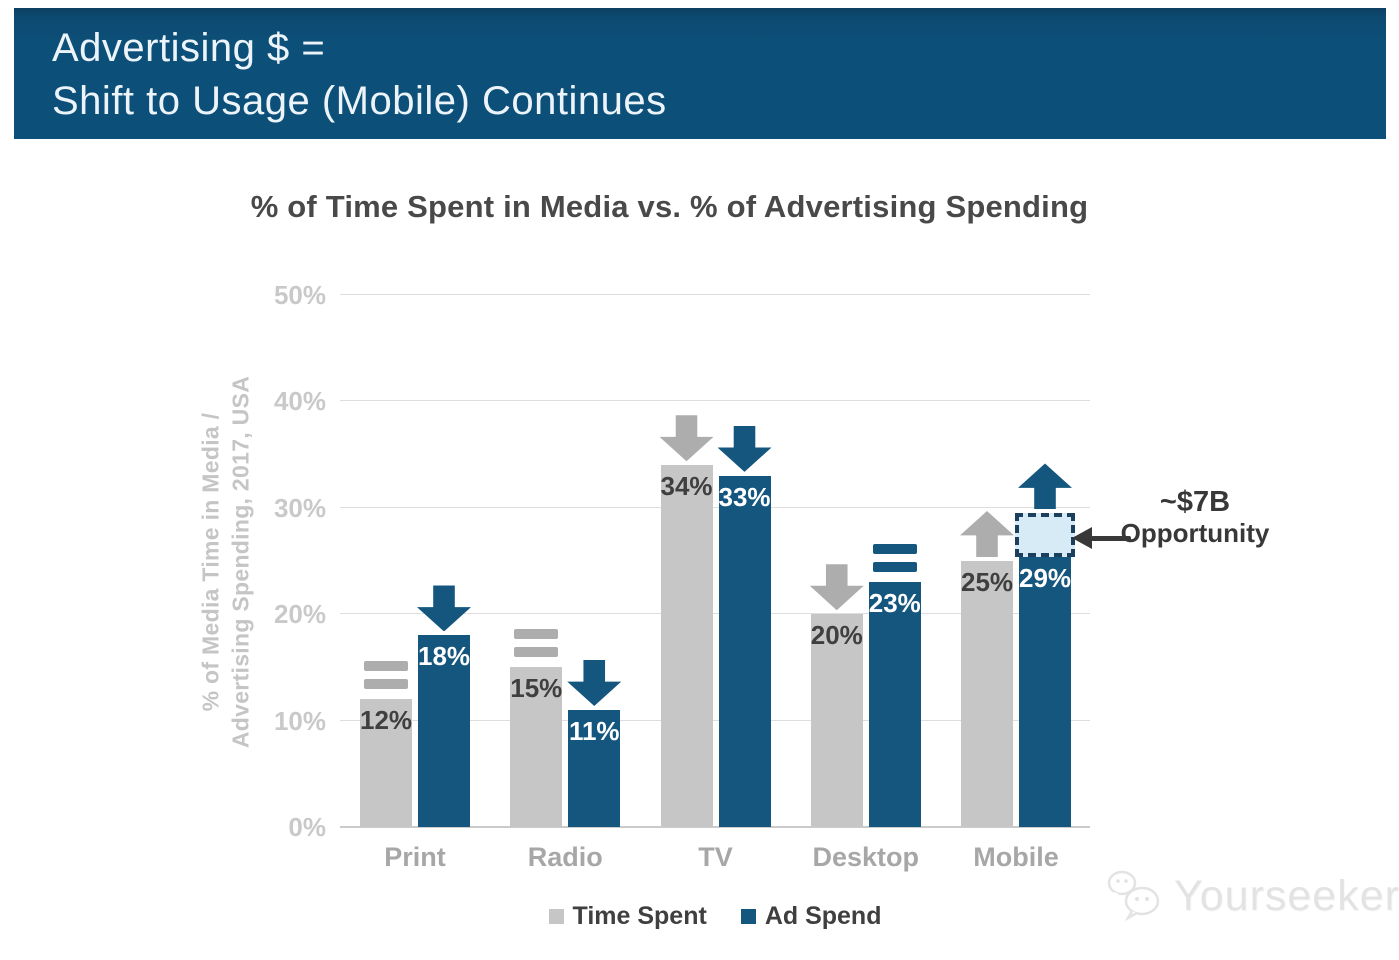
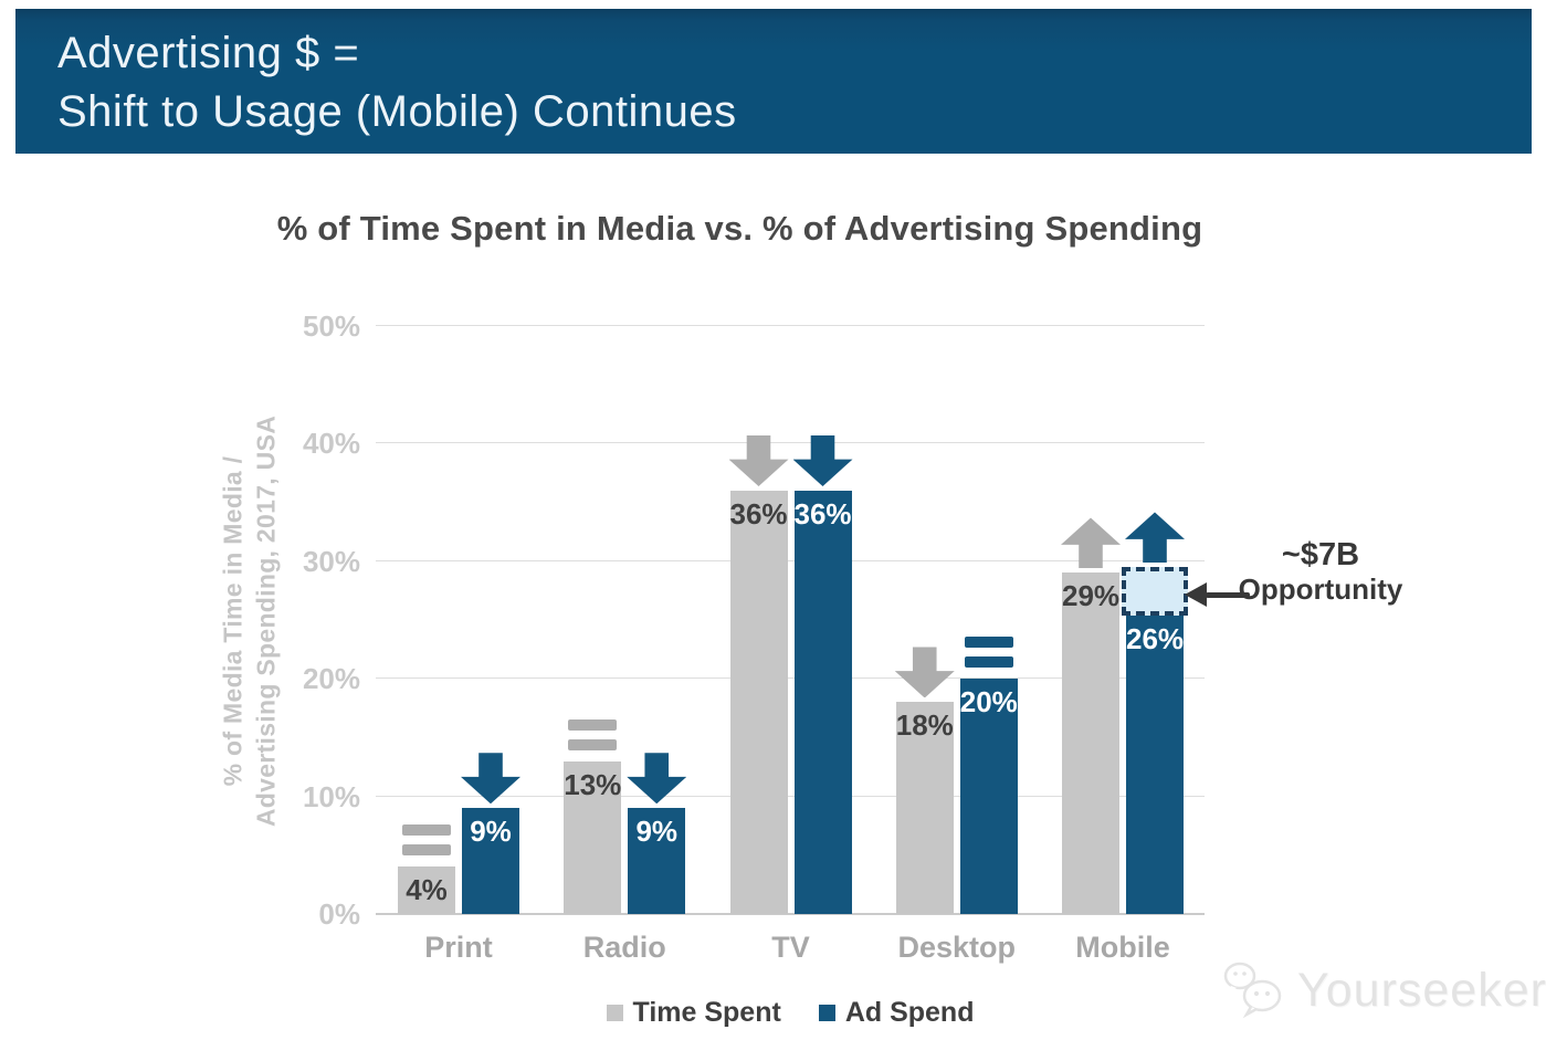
Time Spent/Print: 12% -> 4%
Ad Spend/Print: 18% -> 9%
Time Spent/Radio: 15% -> 13%
Ad Spend/Radio: 11% -> 9%
Time Spent/TV: 34% -> 36%
Ad Spend/TV: 33% -> 36%
Time Spent/Desktop: 20% -> 18%
Ad Spend/Desktop: 23% -> 20%
Time Spent/Mobile: 25% -> 29%
Ad Spend/Mobile: 29% -> 26%
